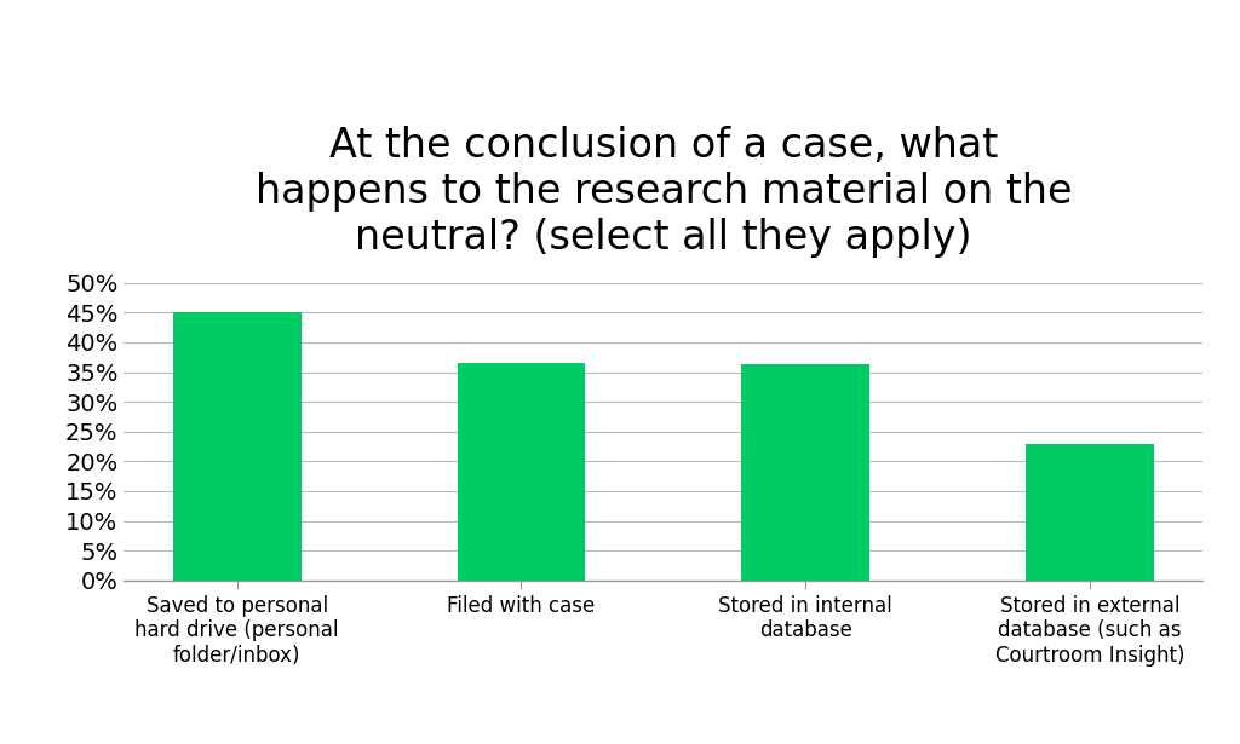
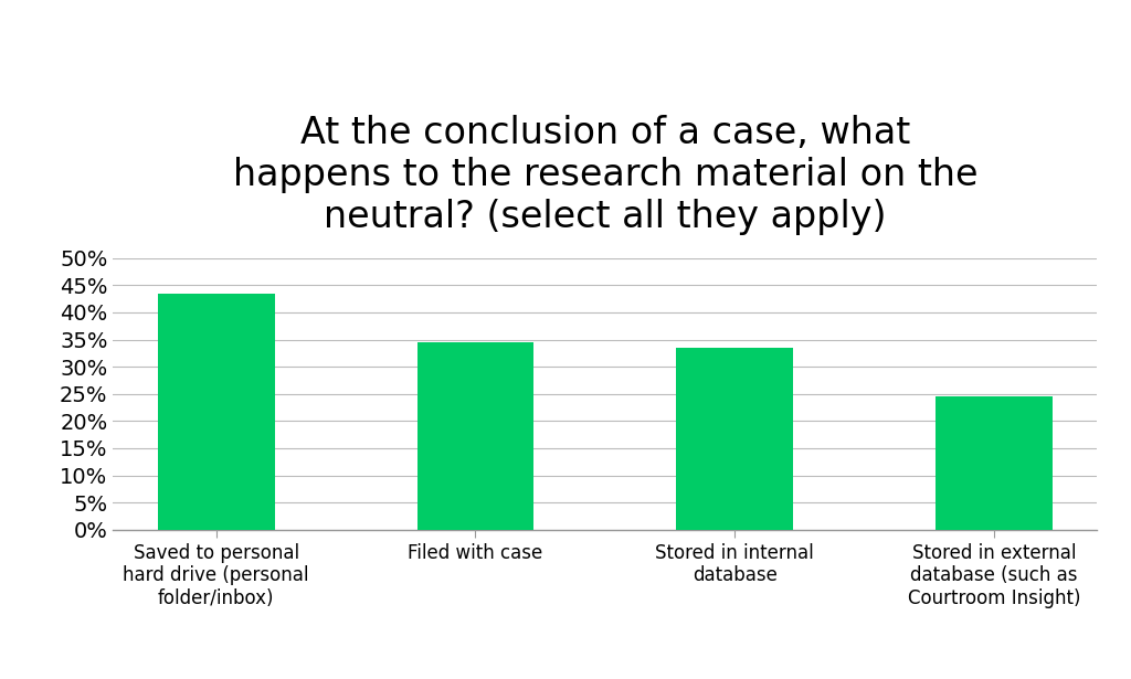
Saved to personal hard drive (personal folder/inbox): 45.0% -> 43.5%
Filed with case: 36.5% -> 34.5%
Stored in internal database: 36.4% -> 33.5%
Stored in external database (such as Courtroom Insight): 23.0% -> 24.5%
